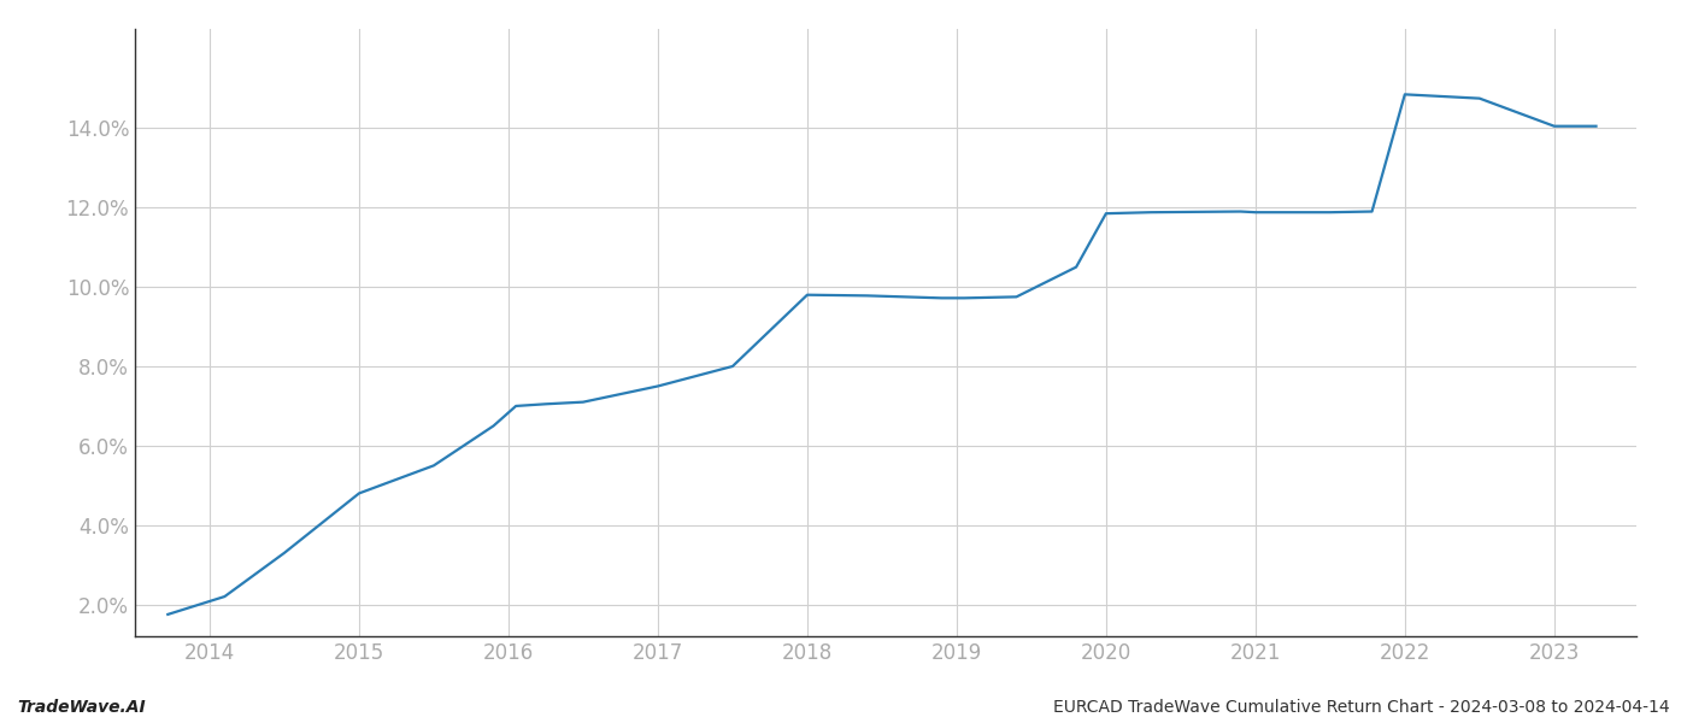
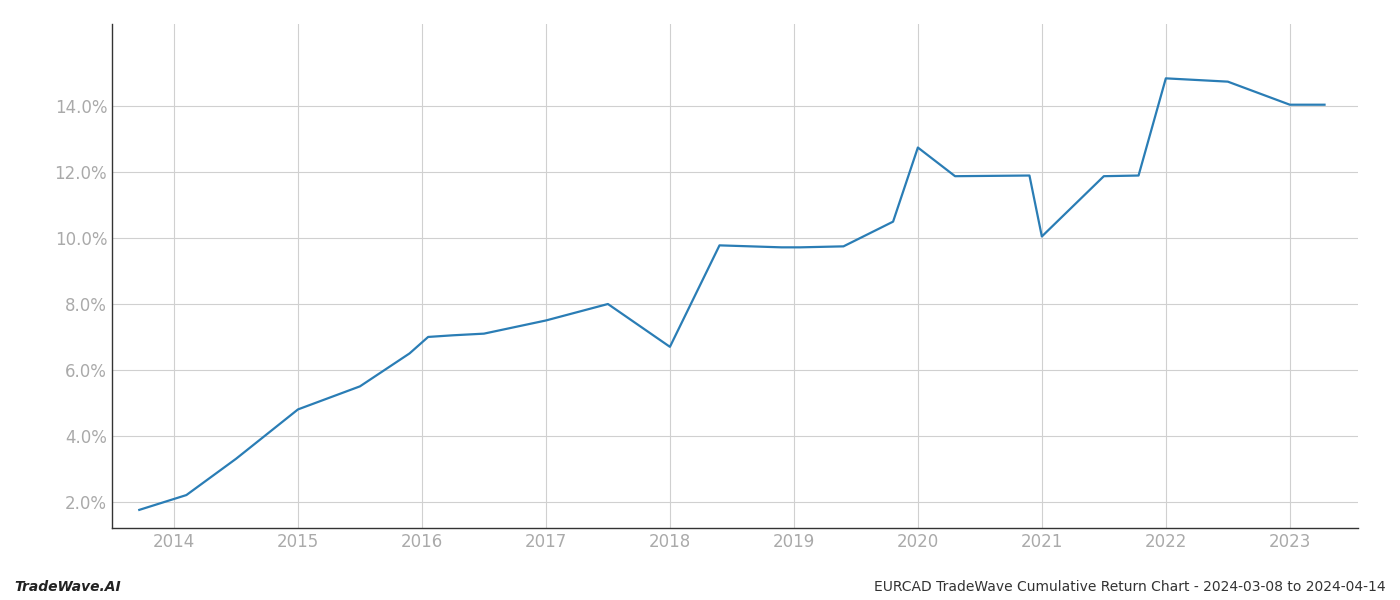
2018: 9.80% -> 6.70%
2020: 11.85% -> 12.75%
2021: 11.88% -> 10.05%
